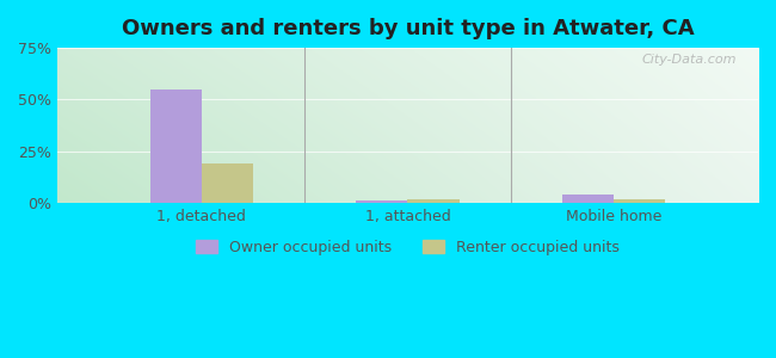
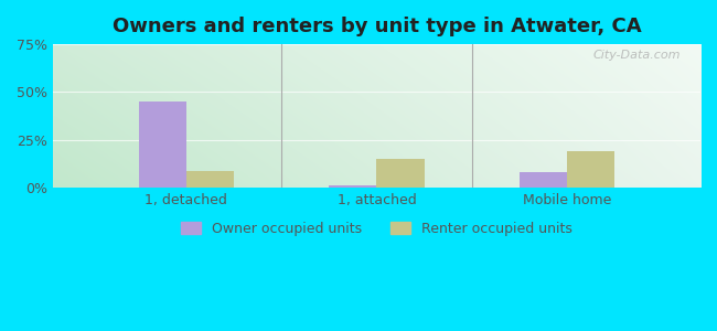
Owner occupied units/1, detached: 55% -> 45%
Renter occupied units/1, detached: 19% -> 9%
Renter occupied units/1, attached: 2% -> 15%
Owner occupied units/Mobile home: 4% -> 8%
Renter occupied units/Mobile home: 2% -> 19%
